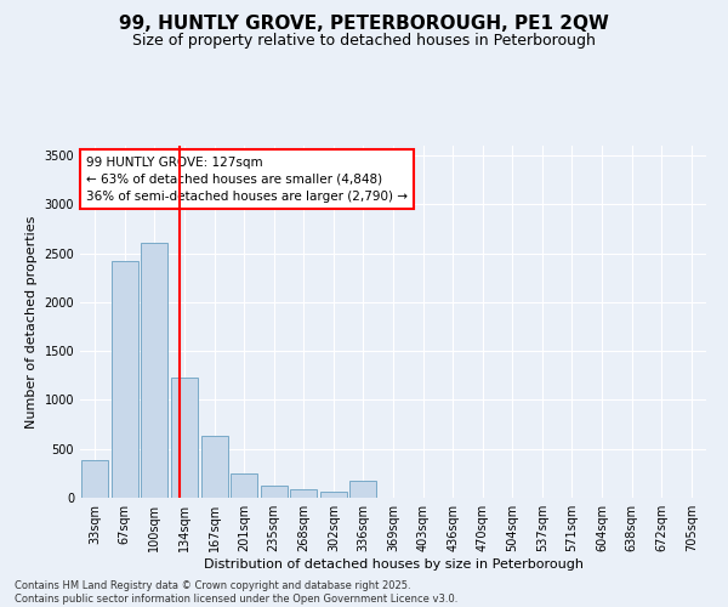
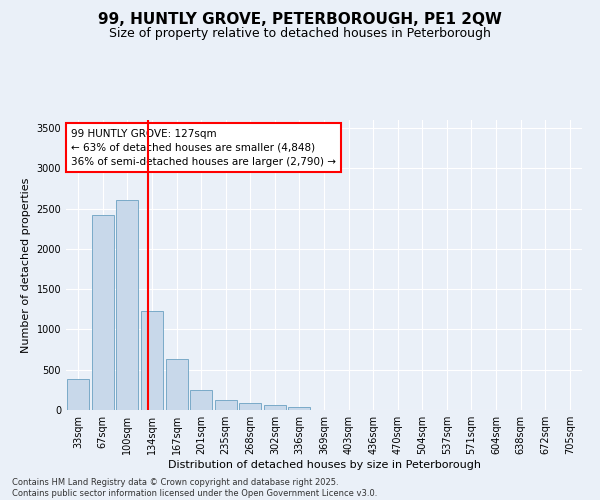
336sqm: 180 -> 40
